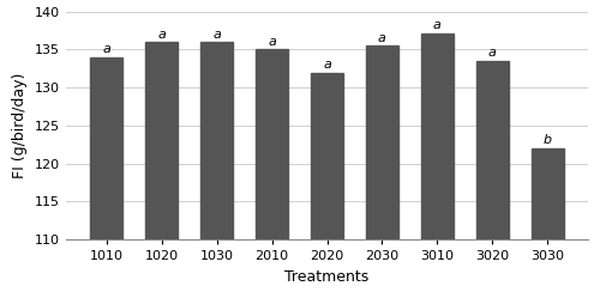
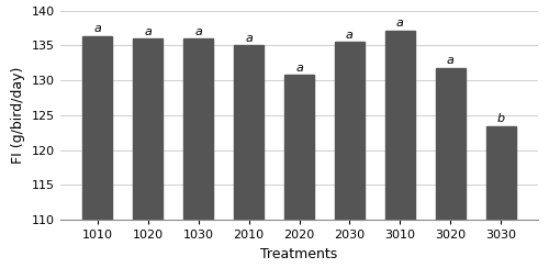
1010: 134.0 -> 136.4
2020: 132.0 -> 130.8
3020: 133.5 -> 131.8
3030: 122.0 -> 123.4
